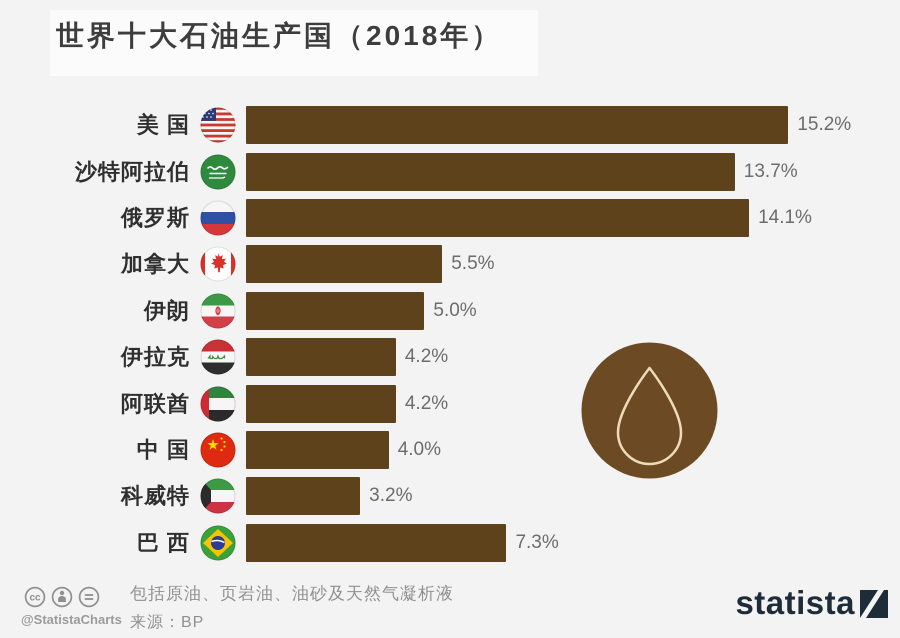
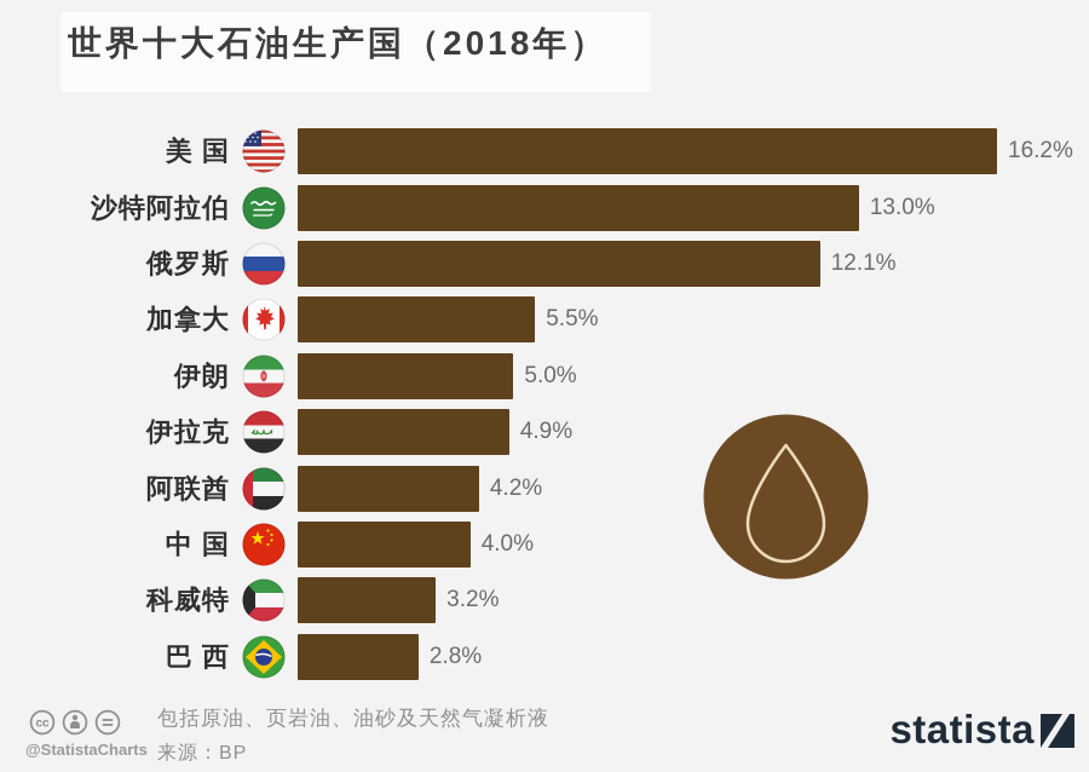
美 国: 15.2% -> 16.2%
沙特阿拉伯: 13.7% -> 13.0%
俄罗斯: 14.1% -> 12.1%
伊拉克: 4.2% -> 4.9%
巴 西: 7.3% -> 2.8%
